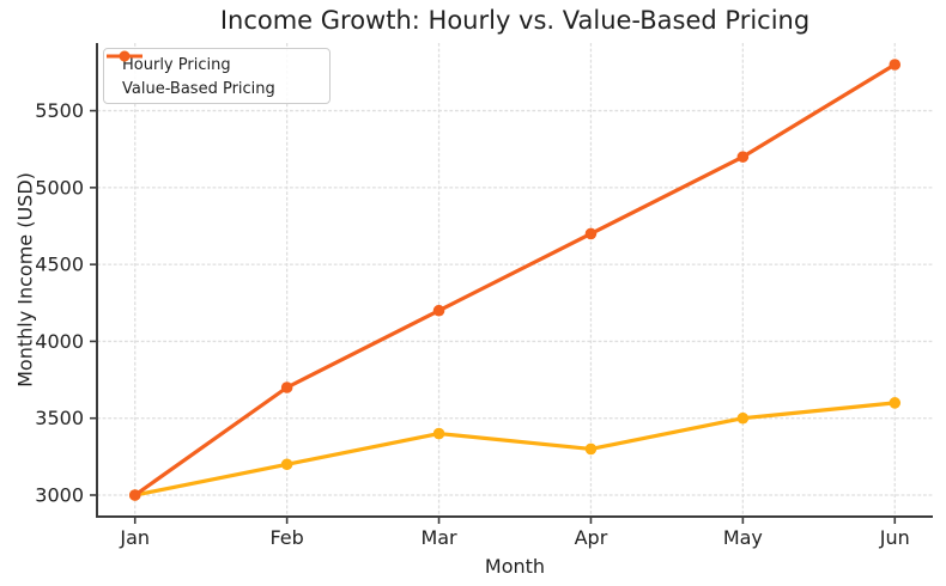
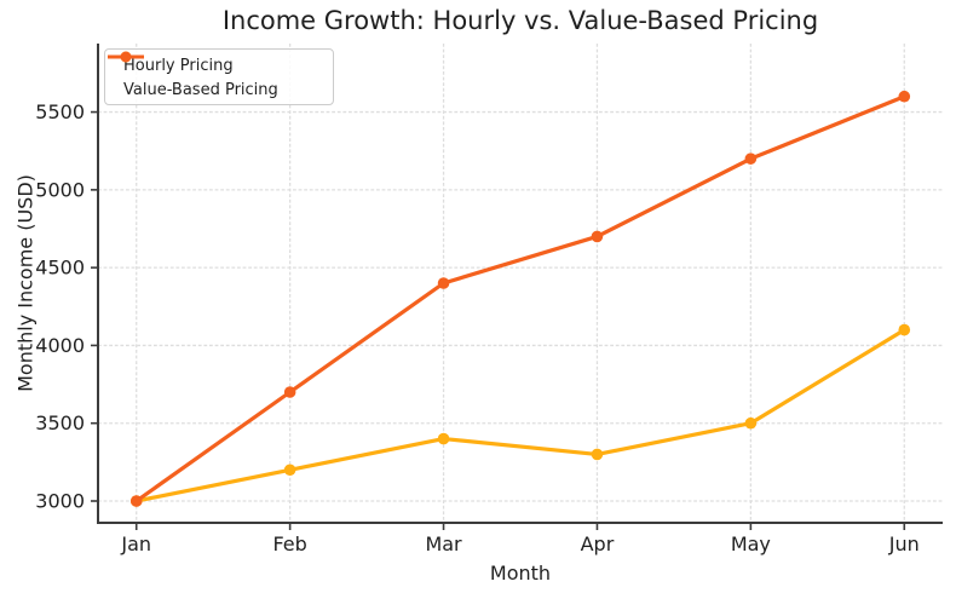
Value-Based Pricing/Mar: 4200 -> 4400
Hourly Pricing/Jun: 3600 -> 4100
Value-Based Pricing/Jun: 5800 -> 5600
